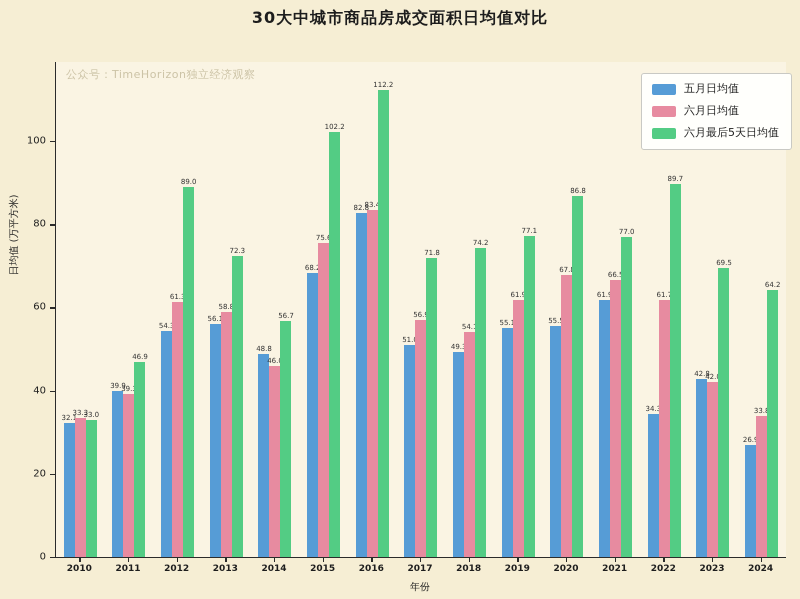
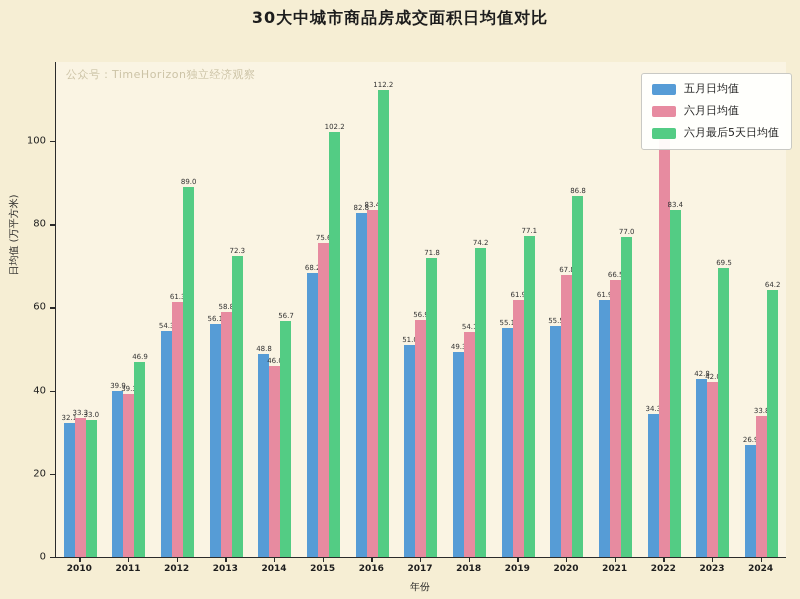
六月日均值/2022: 61.7 -> 100.6
六月最后5天日均值/2022: 89.7 -> 83.4
